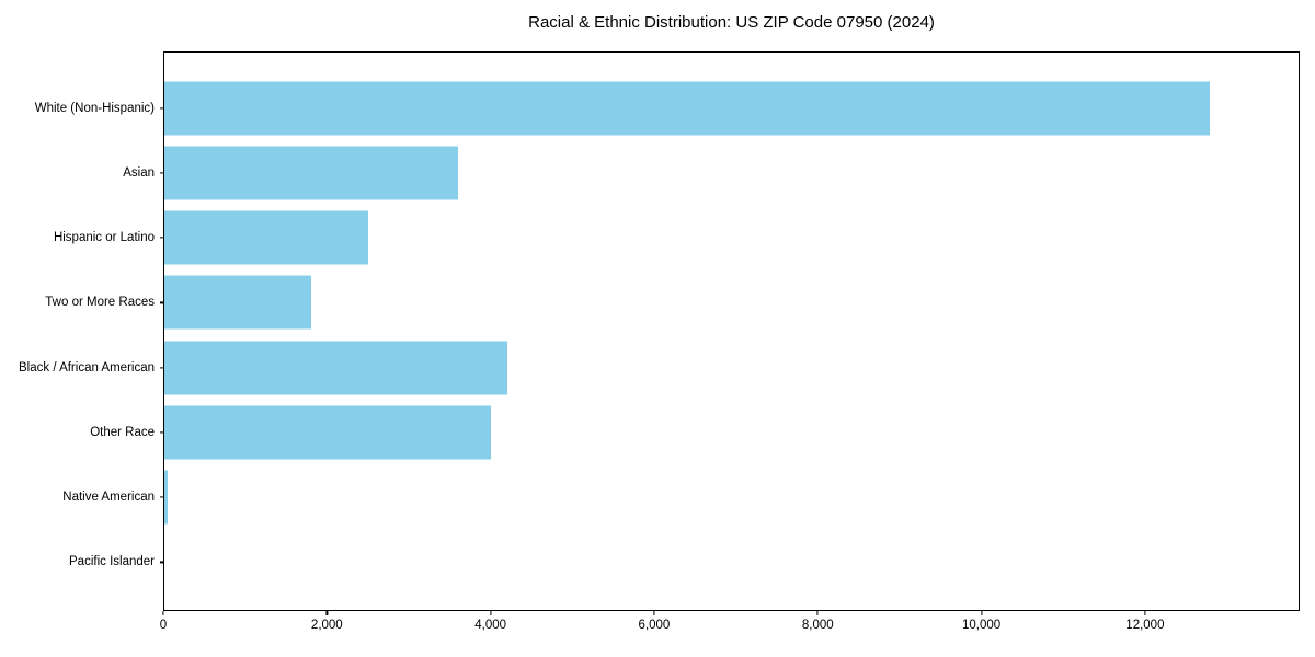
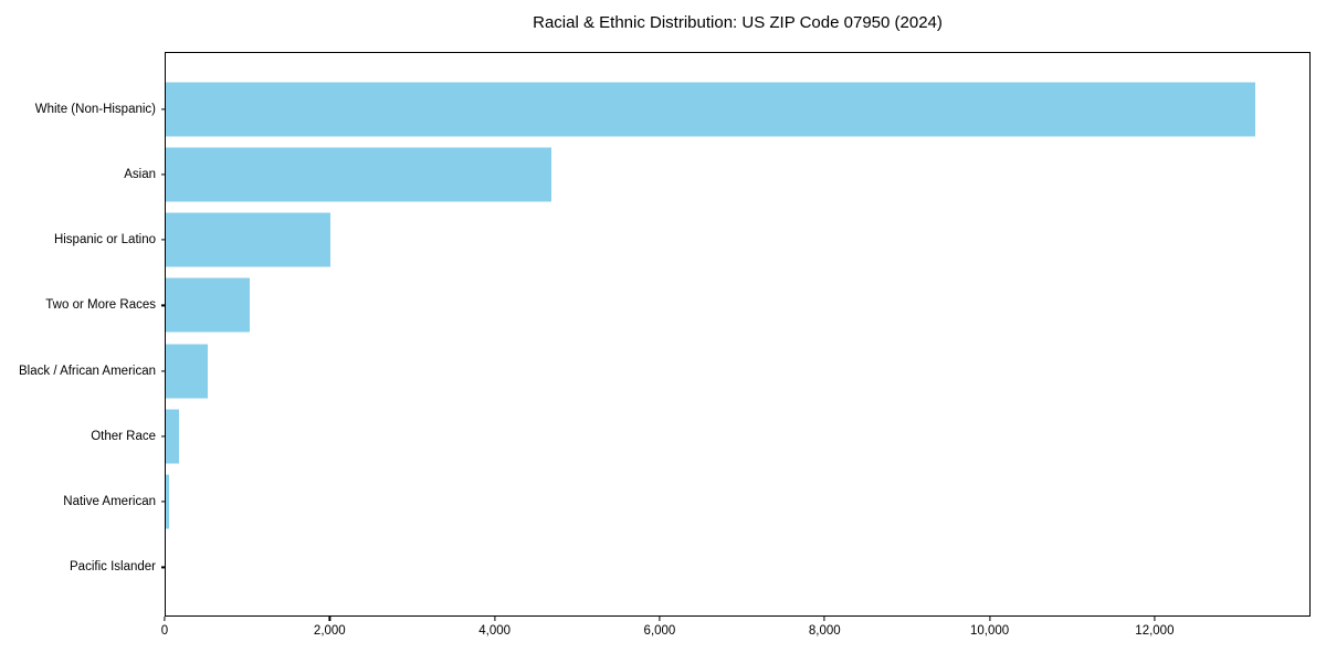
White (Non-Hispanic): 12800 -> 13200
Asian: 3600 -> 4700
Hispanic or Latino: 2500 -> 2000
Two or More Races: 1800 -> 1000
Black / African American: 4200 -> 500
Other Race: 4000 -> 200
